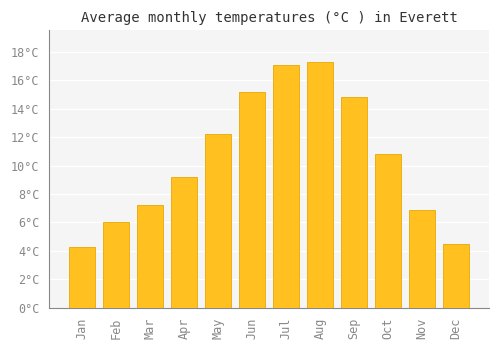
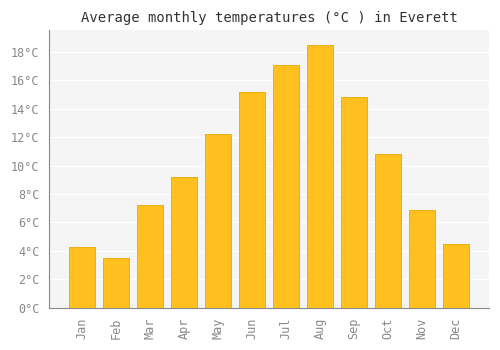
Feb: 6.0°C -> 3.5°C
Aug: 17.3°C -> 18.5°C
